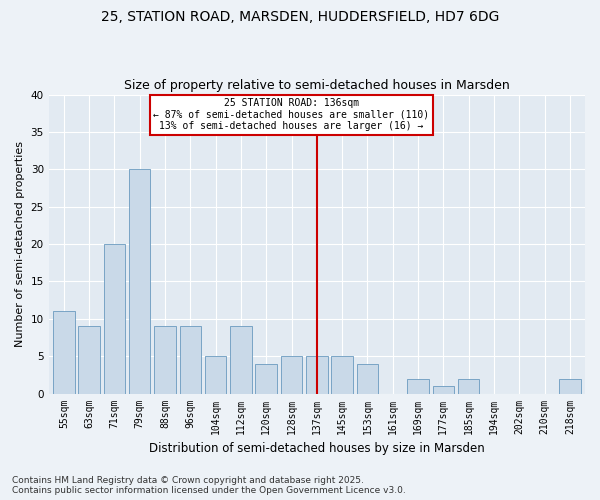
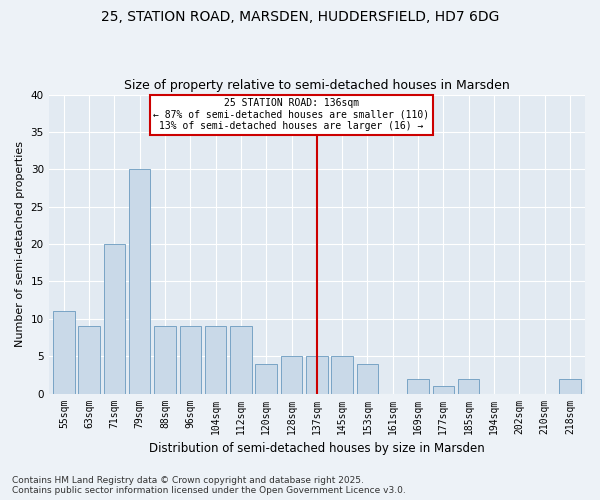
104sqm: 5 -> 9
